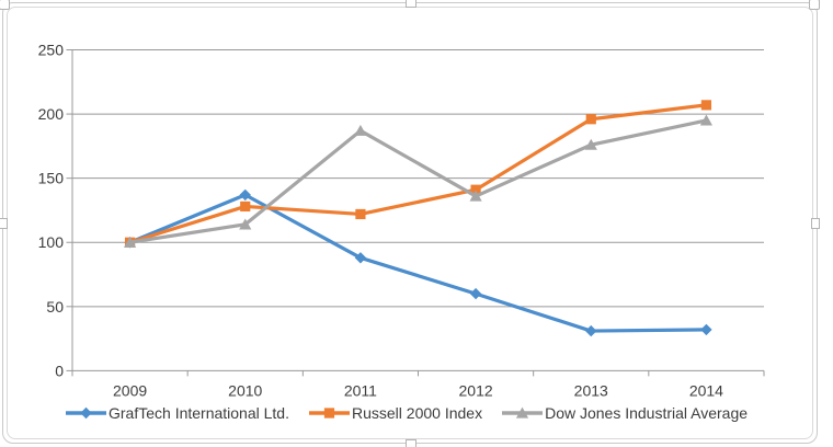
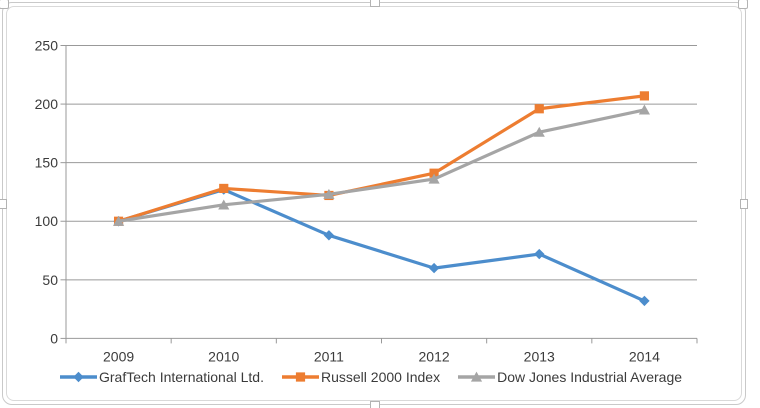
GrafTech International Ltd./2010: 137 -> 127
Dow Jones Industrial Average/2011: 187 -> 123
GrafTech International Ltd./2013: 31 -> 72
